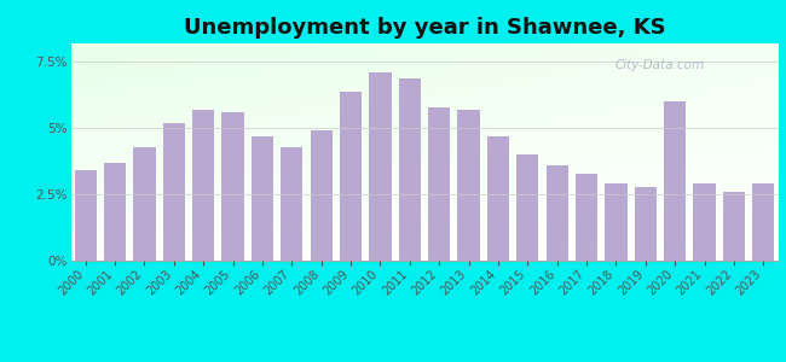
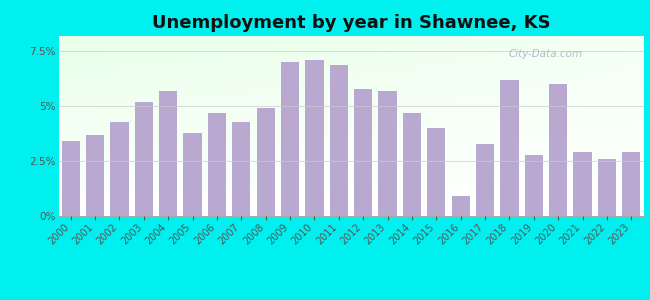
2005: 5.6% -> 3.8%
2009: 6.4% -> 7.0%
2016: 3.6% -> 0.9%
2018: 2.9% -> 6.2%
